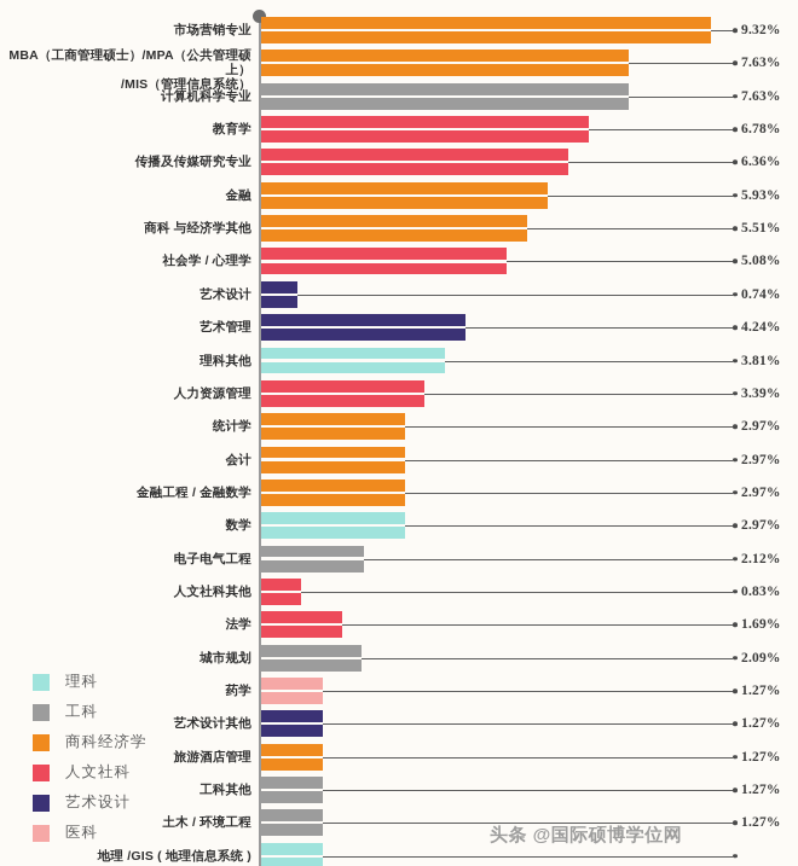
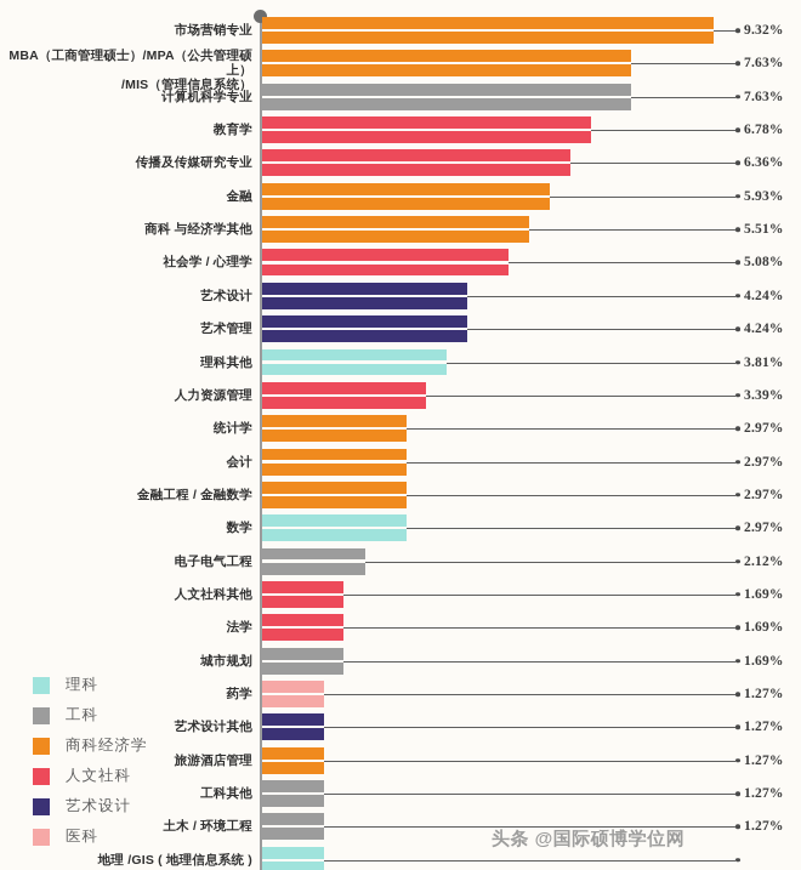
艺术设计: 0.74% -> 4.24%
人文社科其他: 0.83% -> 1.69%
城市规划: 2.09% -> 1.69%
